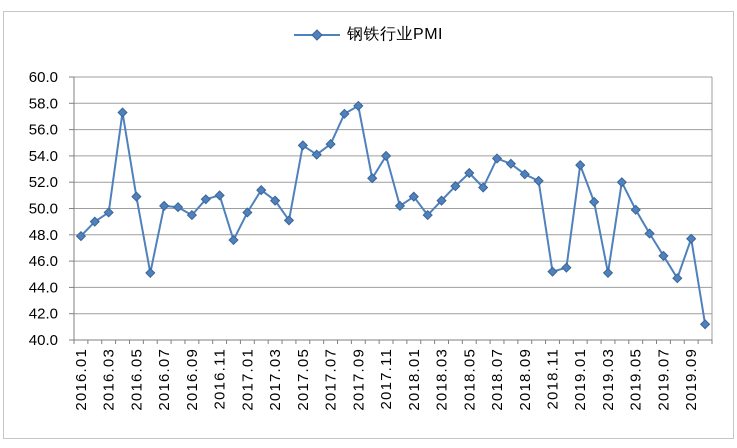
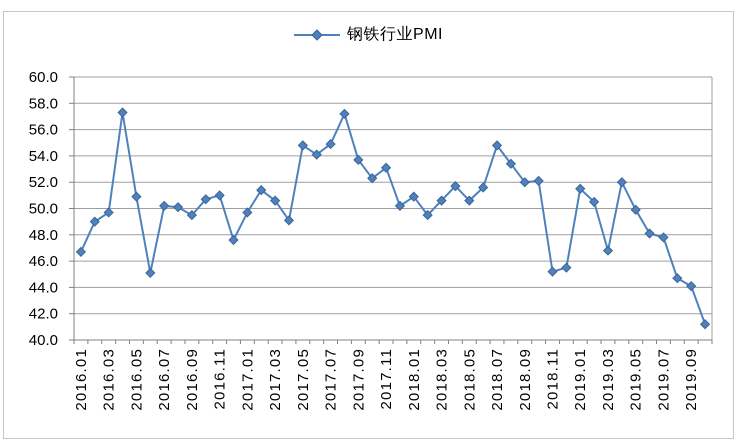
2016.01: 47.9 -> 46.7
2017.09: 57.8 -> 53.7
2017.11: 54.0 -> 53.1
2018.05: 52.7 -> 50.6
2018.07: 53.8 -> 54.8
2018.09: 52.6 -> 52.0
2019.01: 53.3 -> 51.5
2019.03: 45.1 -> 46.8
2019.07: 46.4 -> 47.8
2019.09: 47.7 -> 44.1
